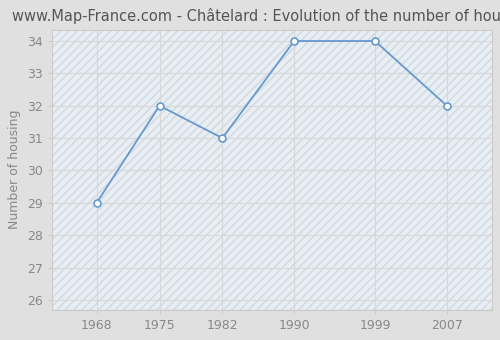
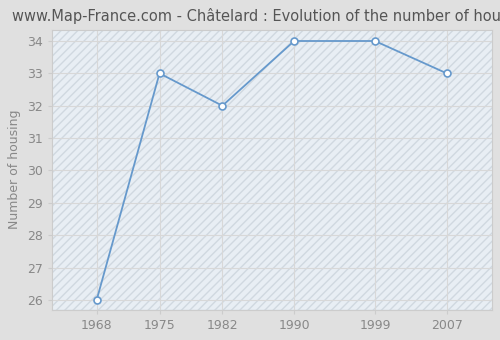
1968: 29 -> 26
1975: 32 -> 33
1982: 31 -> 32
2007: 32 -> 33
